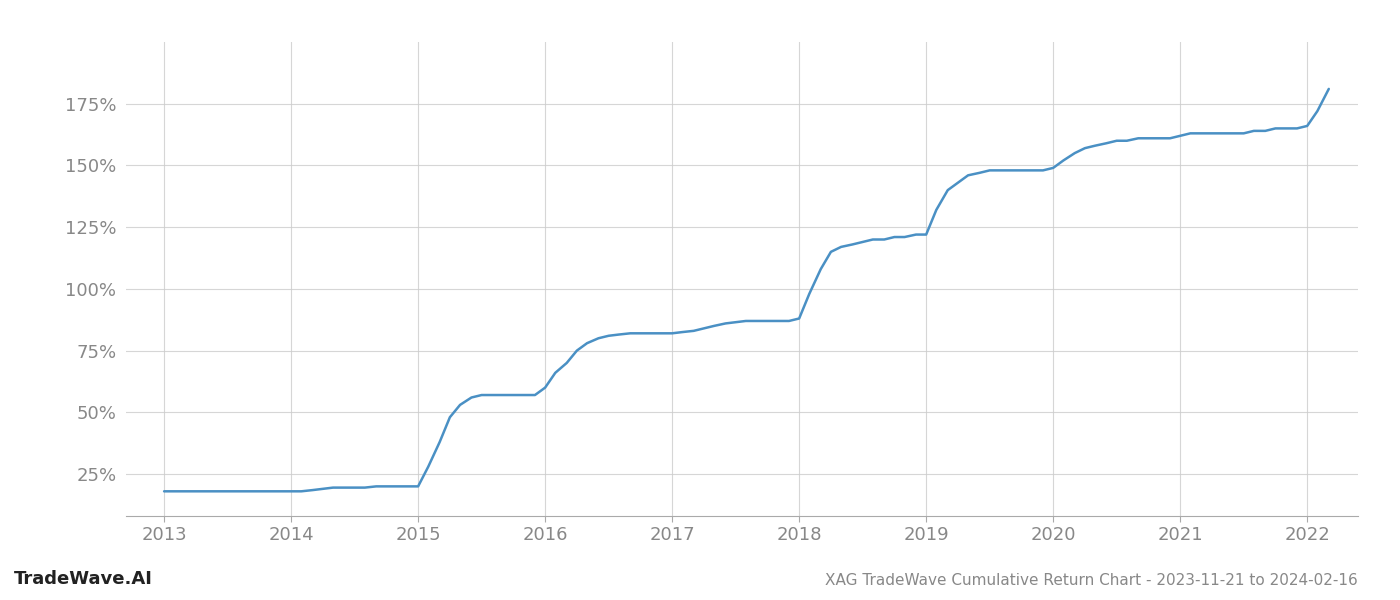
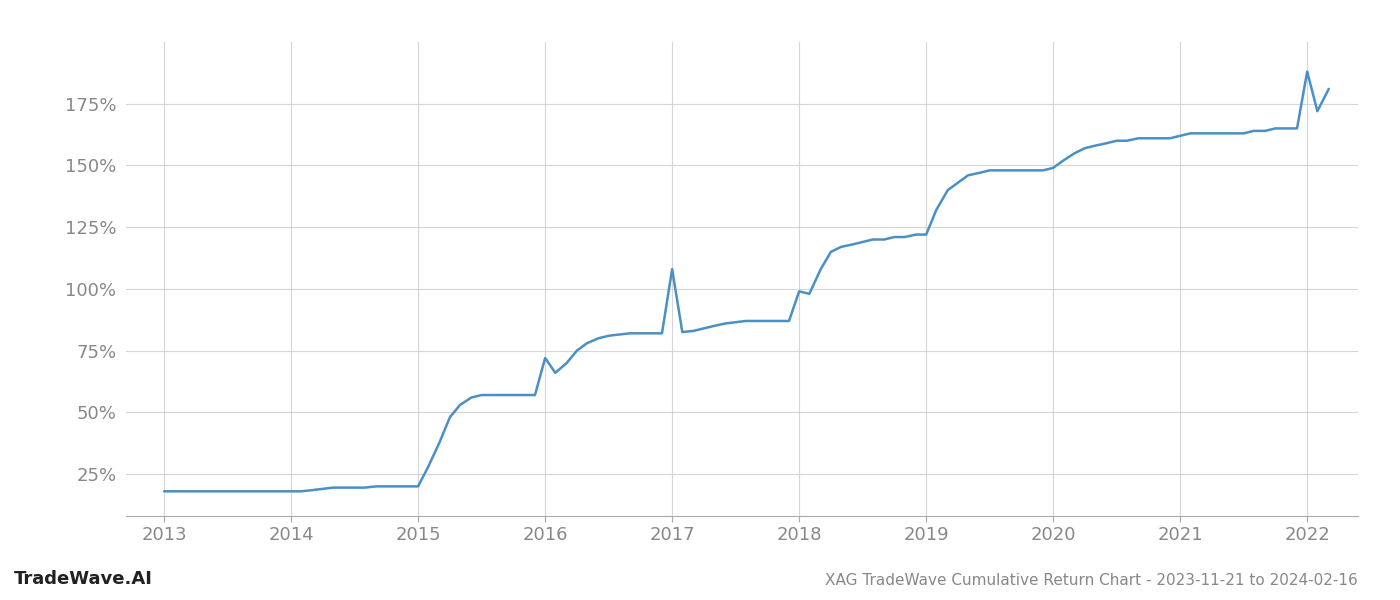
2016: 60.0% -> 72.0%
2017: 82.0% -> 108.0%
2018: 88.0% -> 99.0%
2022: 166.0% -> 188.0%
